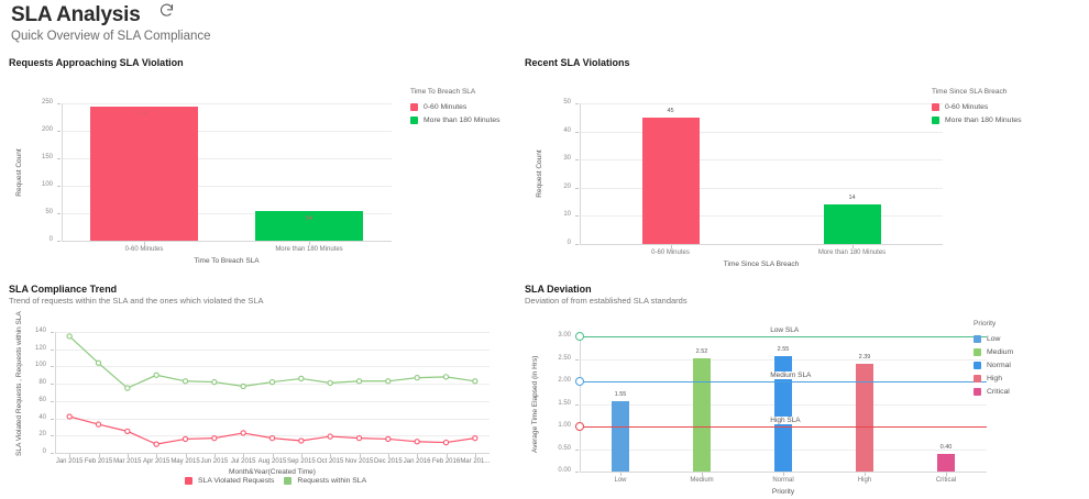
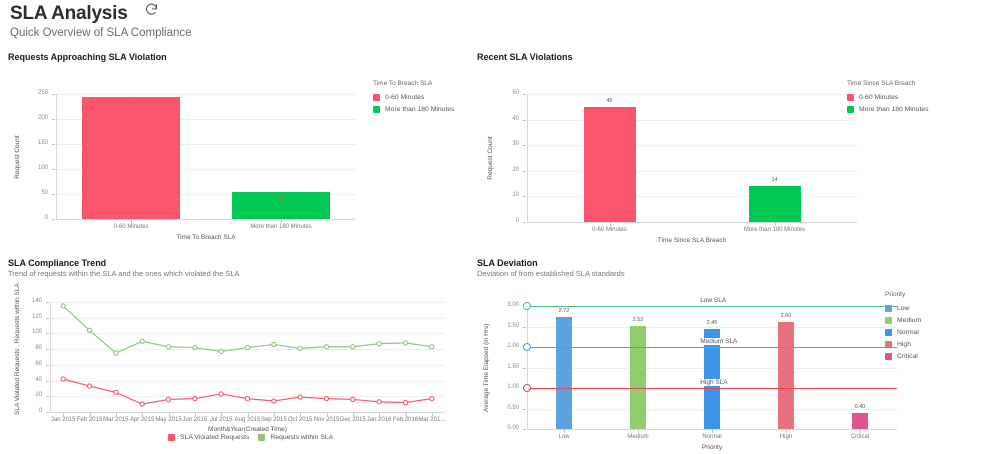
SLA Deviation/Low: 1.55 -> 2.72
SLA Deviation/Normal: 2.55 -> 2.45
SLA Deviation/High: 2.39 -> 2.60
